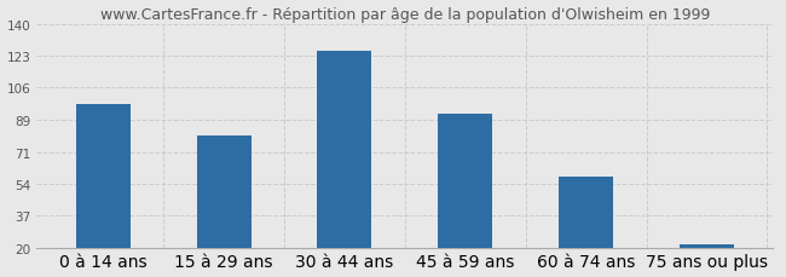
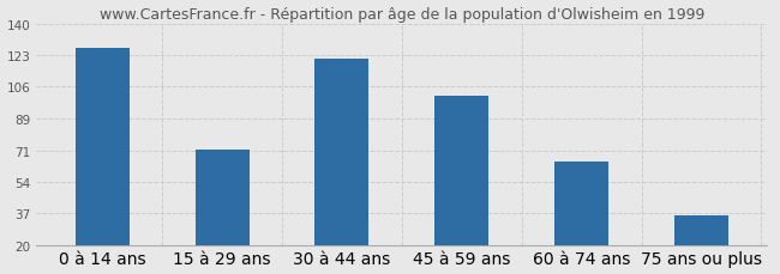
0 à 14 ans: 97 -> 127
15 à 29 ans: 80 -> 72
30 à 44 ans: 126 -> 121
45 à 59 ans: 92 -> 101
60 à 74 ans: 58 -> 65
75 ans ou plus: 22 -> 36
